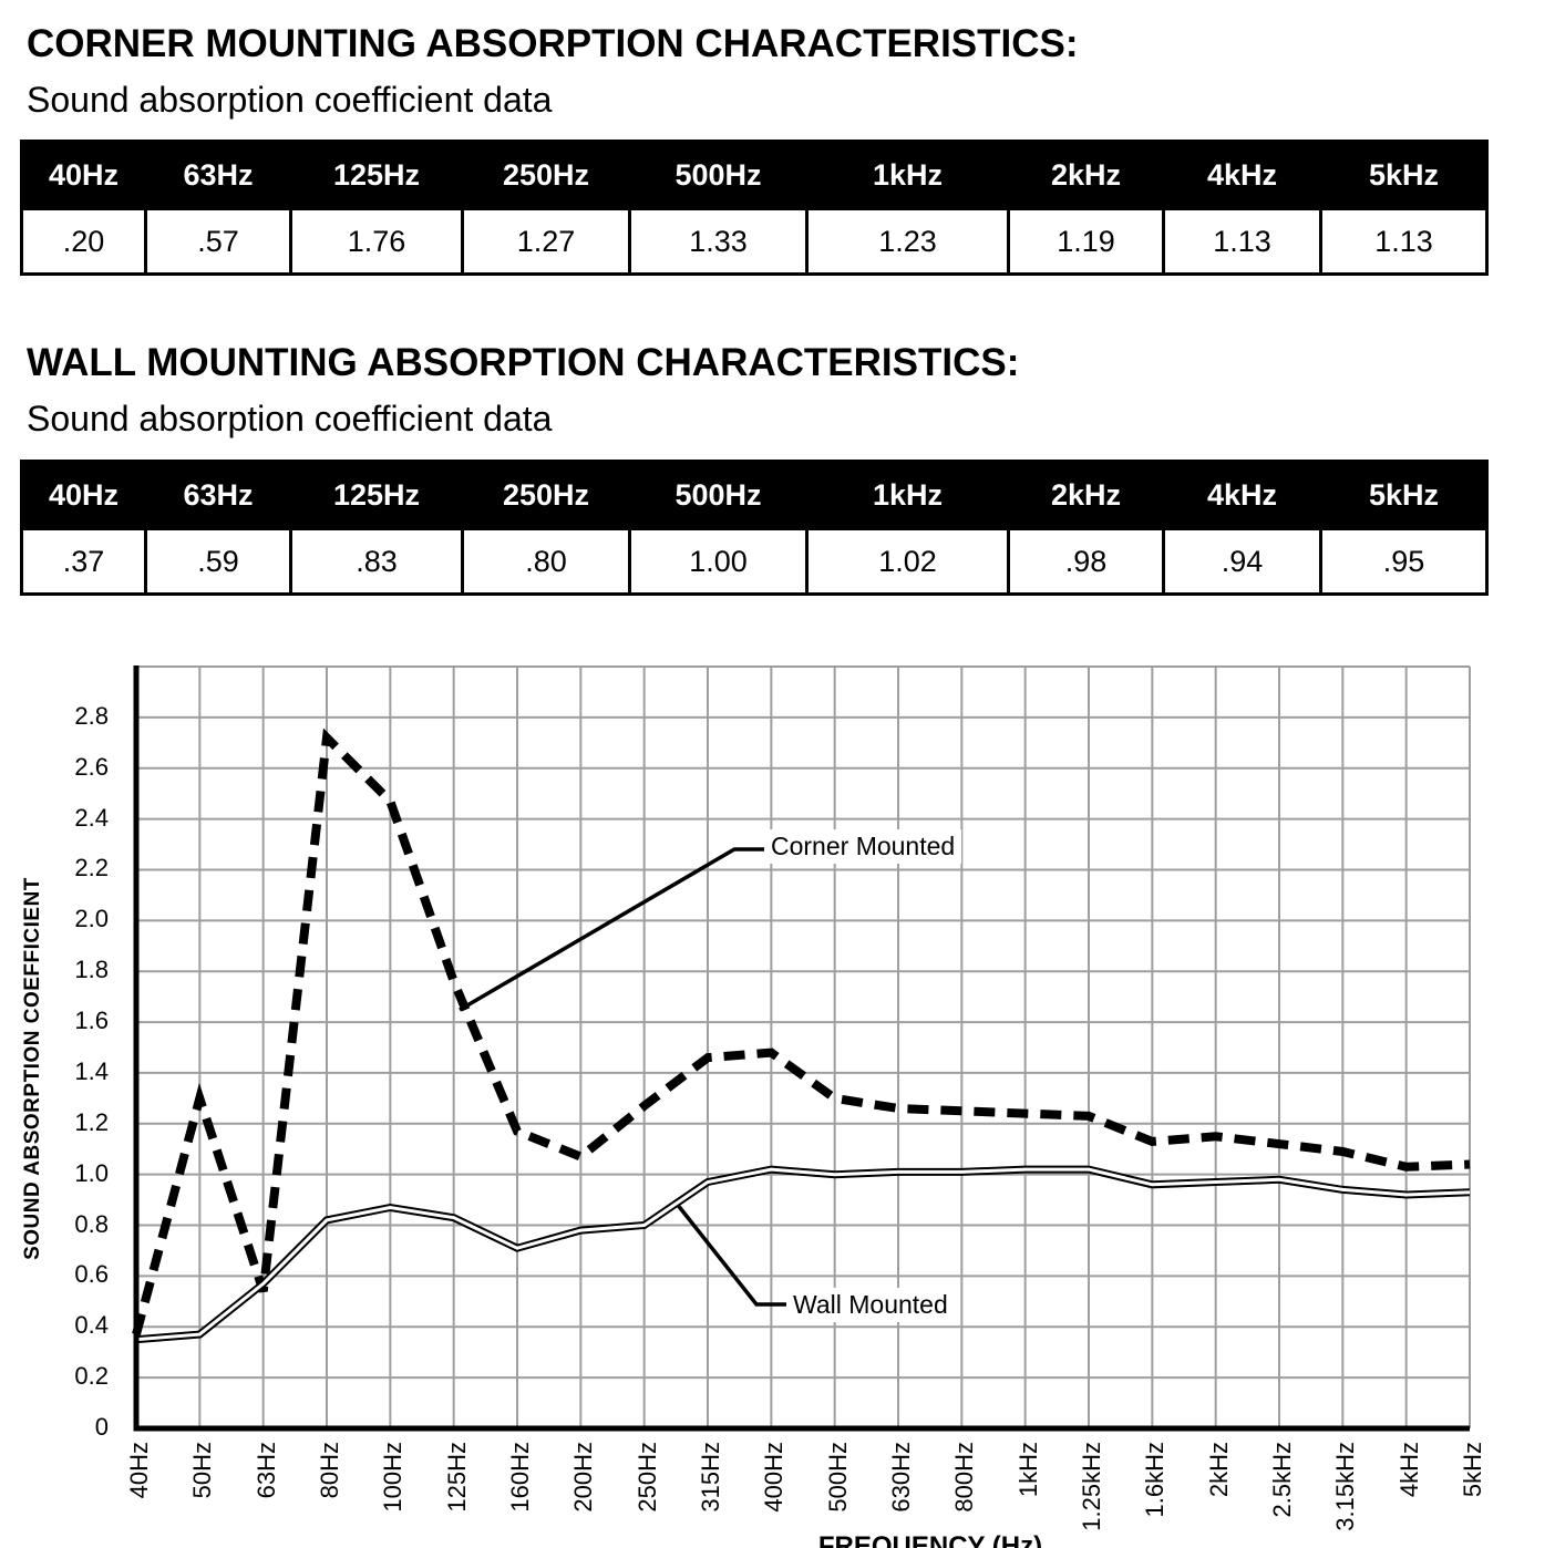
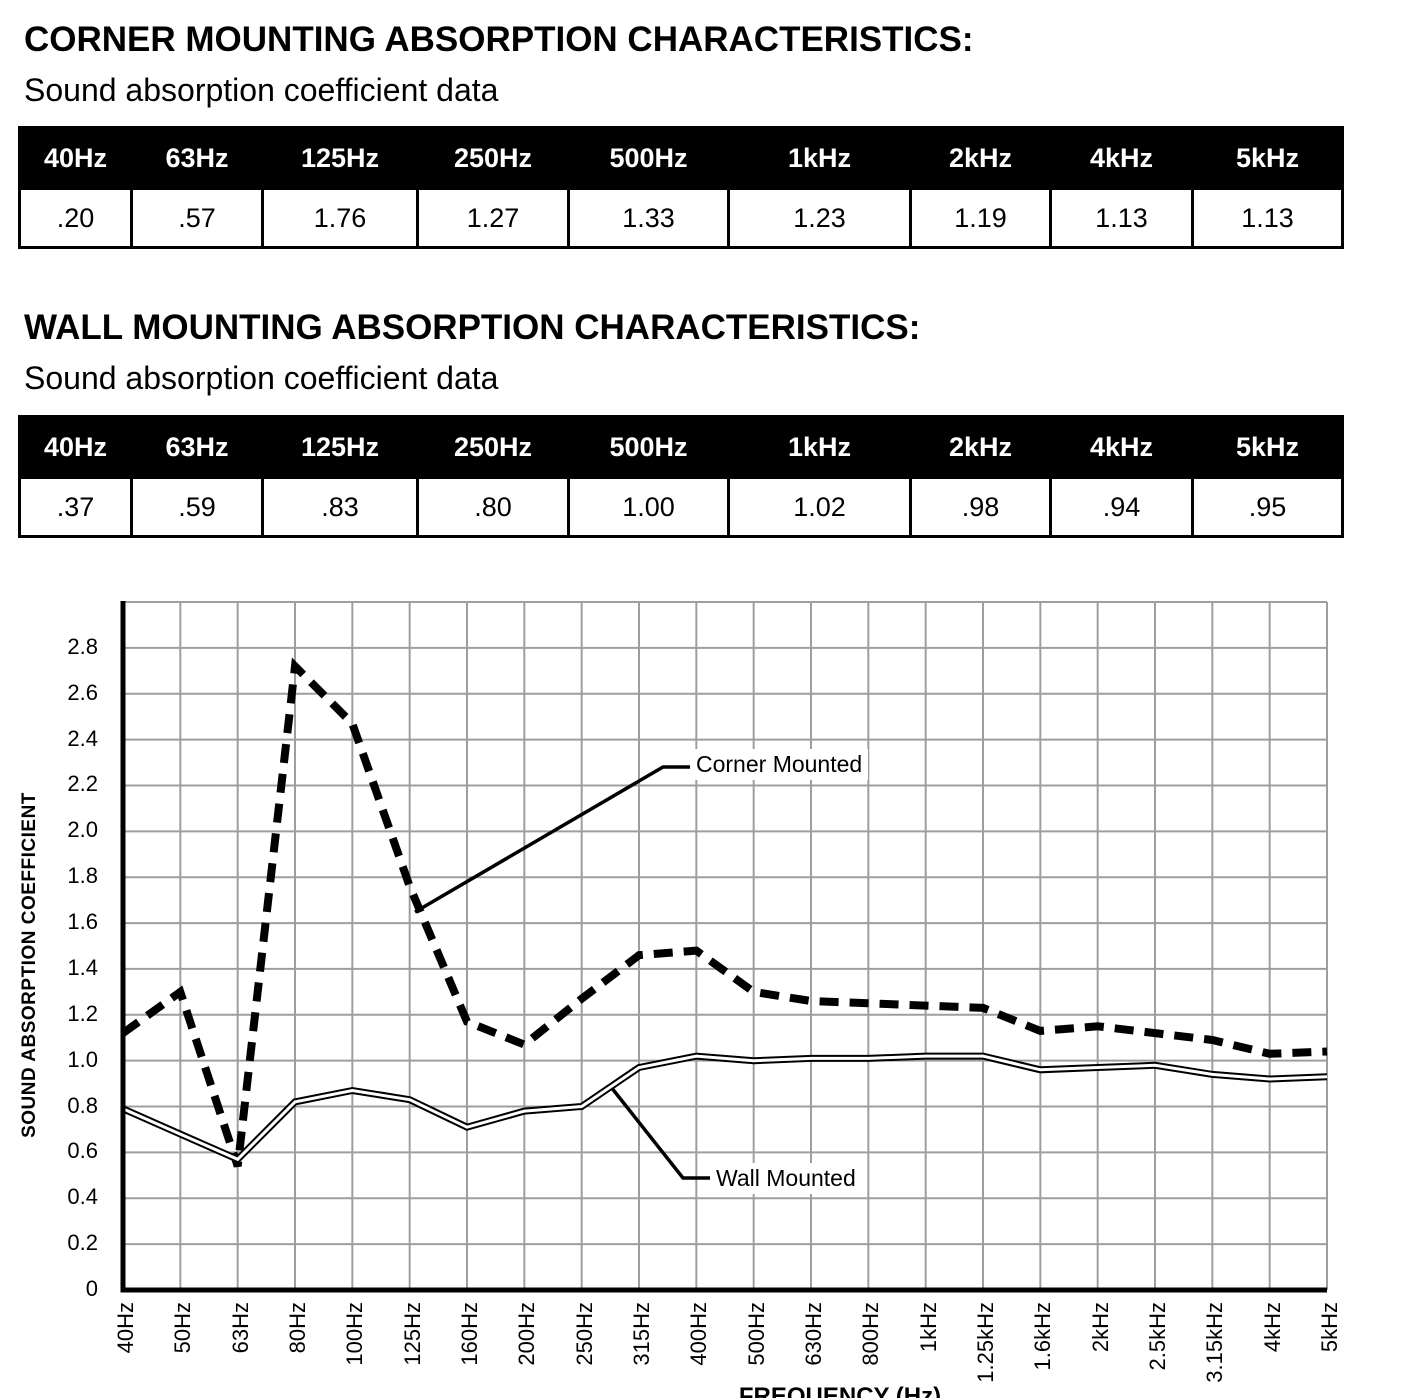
Corner Mounted/40Hz: 0.37 -> 1.12
Wall Mounted/40Hz: 0.35 -> 0.79
Wall Mounted/50Hz: 0.37 -> 0.68
